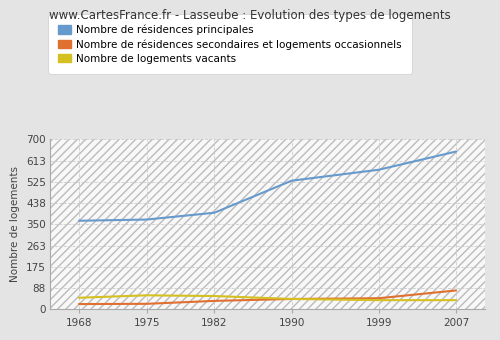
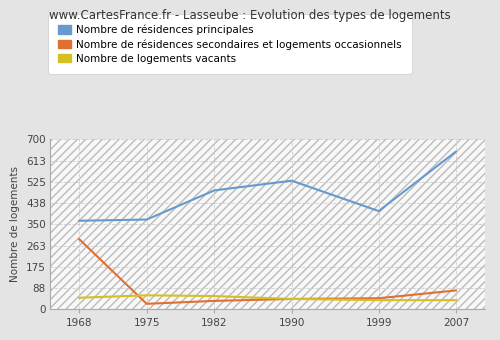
Nombre de résidences secondaires et logements occasionnels/1968: 22 -> 290
Nombre de résidences principales/1982: 398 -> 490
Nombre de résidences principales/1999: 575 -> 405
